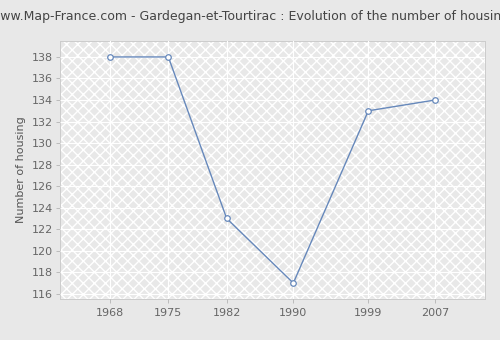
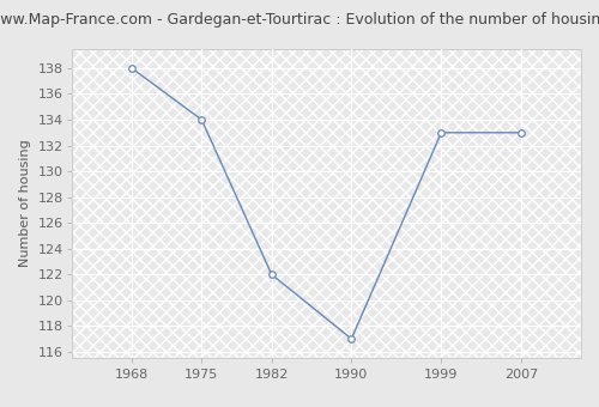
1975: 138 -> 134
1982: 123 -> 122
2007: 134 -> 133
